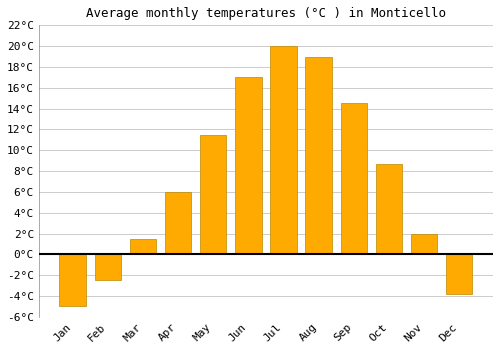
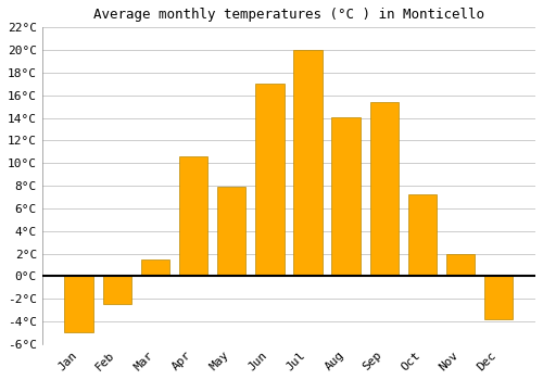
Apr: 6.0°C -> 10.6°C
May: 11.5°C -> 7.9°C
Aug: 19.0°C -> 14.1°C
Sep: 14.5°C -> 15.4°C
Oct: 8.7°C -> 7.2°C
